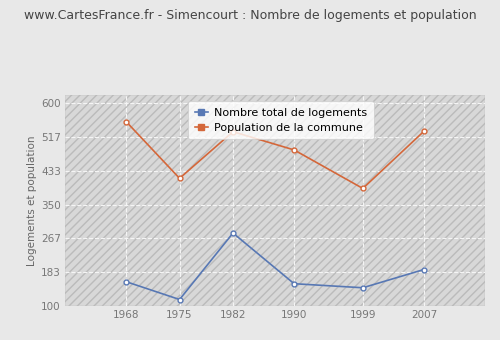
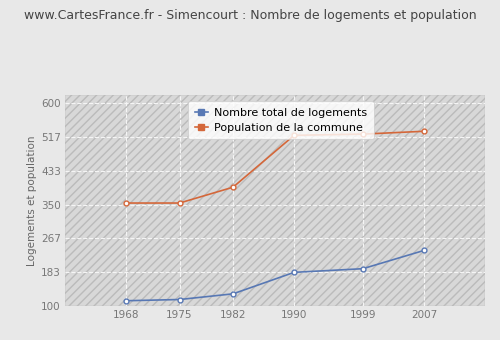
Nombre total de logements/1968: 160 -> 113
Population de la commune/1968: 555 -> 354
Population de la commune/1975: 415 -> 354
Nombre total de logements/1982: 280 -> 130
Population de la commune/1982: 530 -> 393
Nombre total de logements/1990: 155 -> 183
Population de la commune/1990: 485 -> 521
Nombre total de logements/1999: 145 -> 192
Population de la commune/1999: 390 -> 524
Nombre total de logements/2007: 190 -> 237
